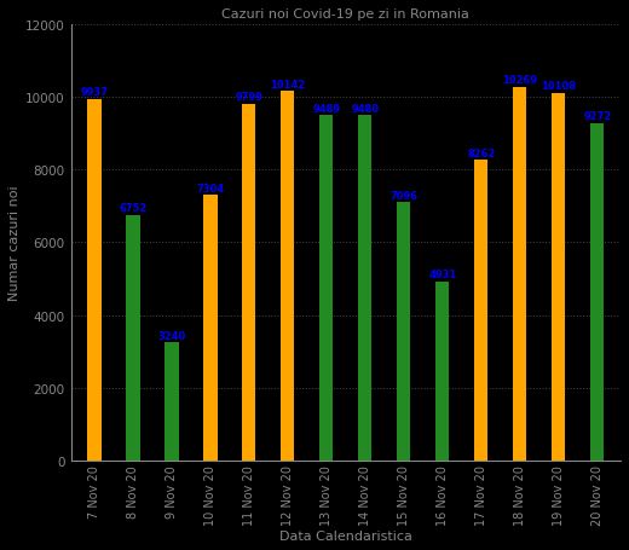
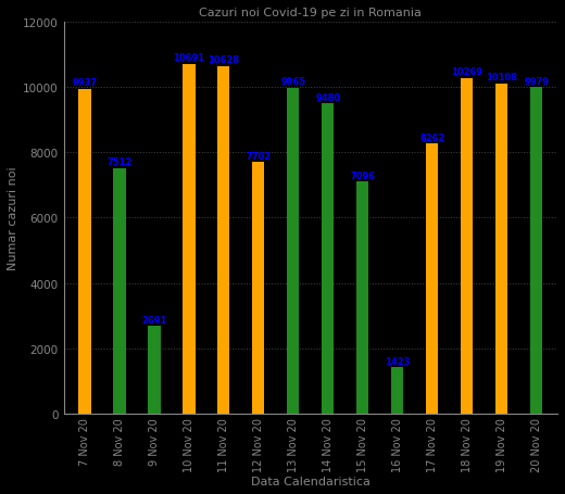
8 Nov 20: 6752 -> 7512
9 Nov 20: 3240 -> 2691
10 Nov 20: 7304 -> 10691
11 Nov 20: 9799 -> 10628
12 Nov 20: 10142 -> 7702
13 Nov 20: 9489 -> 9965
16 Nov 20: 4931 -> 1423
20 Nov 20: 9272 -> 9979
